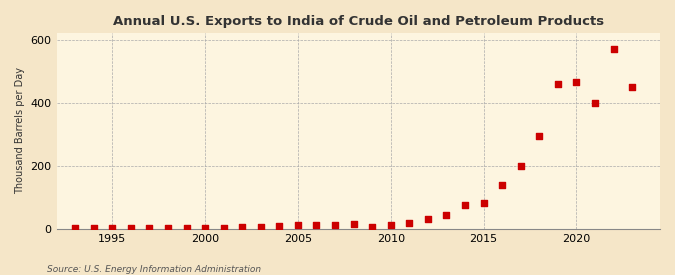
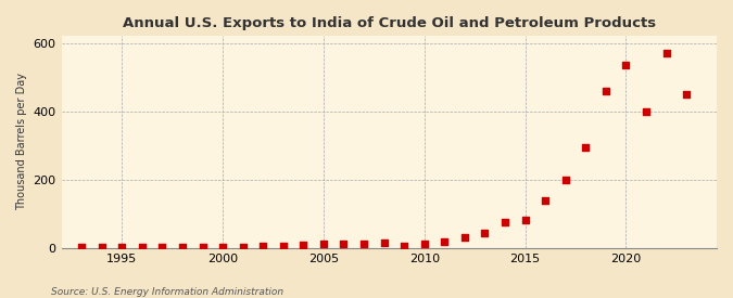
2020: 465 -> 535
